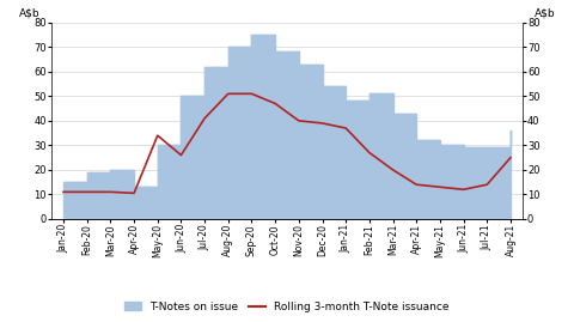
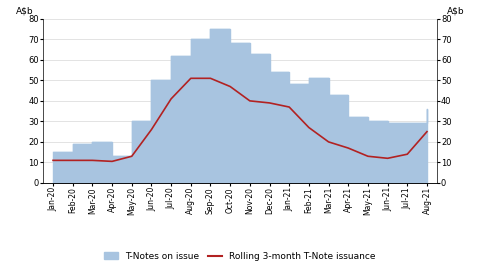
Rolling 3-month T-Note issuance/May-20: 34.0 -> 13.0
Rolling 3-month T-Note issuance/Apr-21: 14.0 -> 17.0
